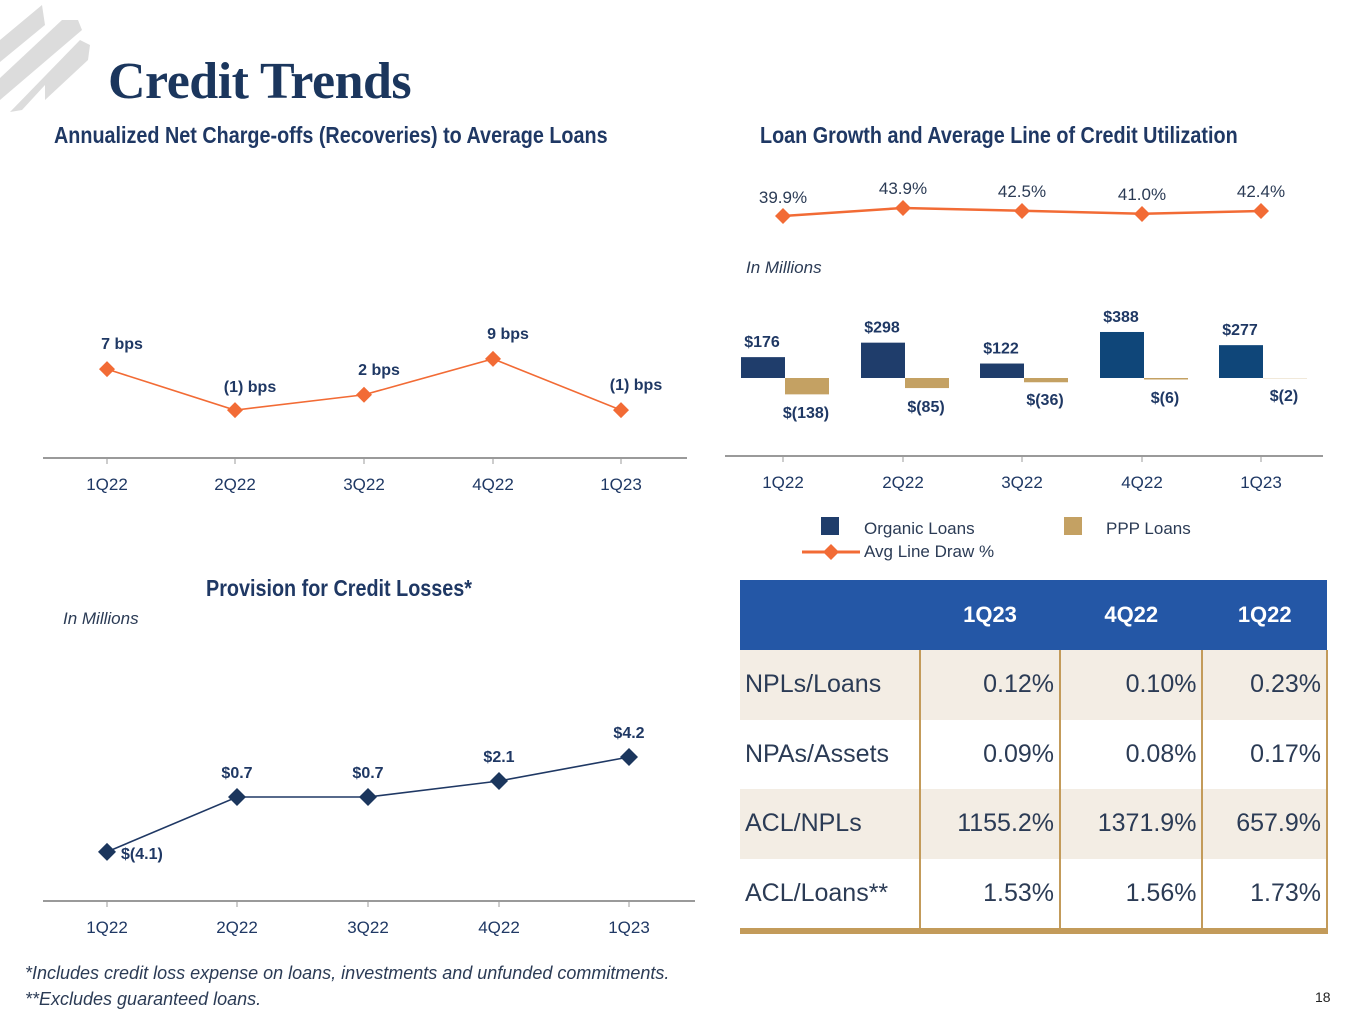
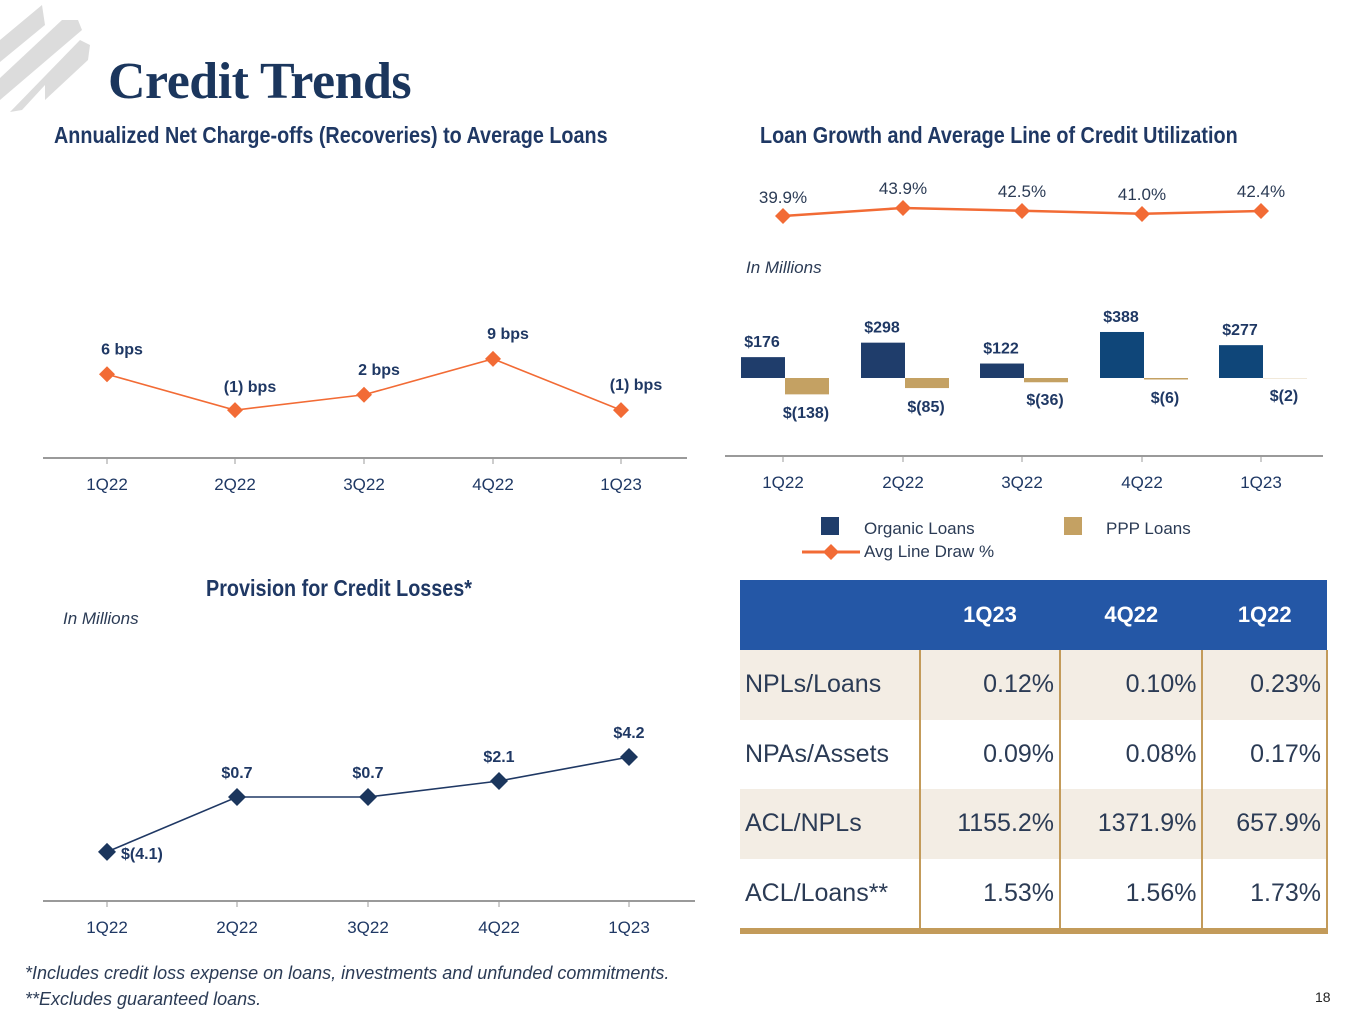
Annualized Net Charge-offs (Recoveries) to Average Loans/1Q22: 7 -> 6
